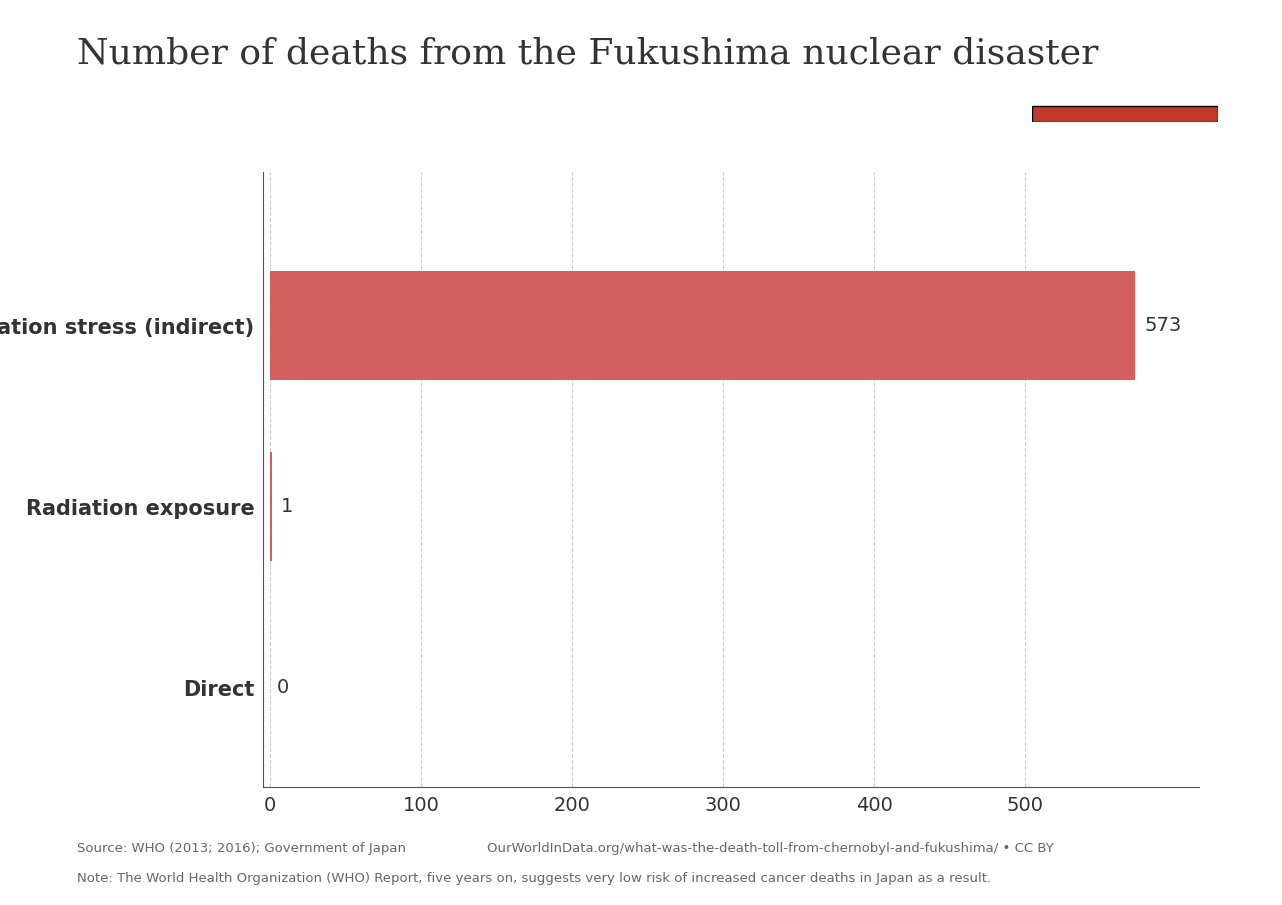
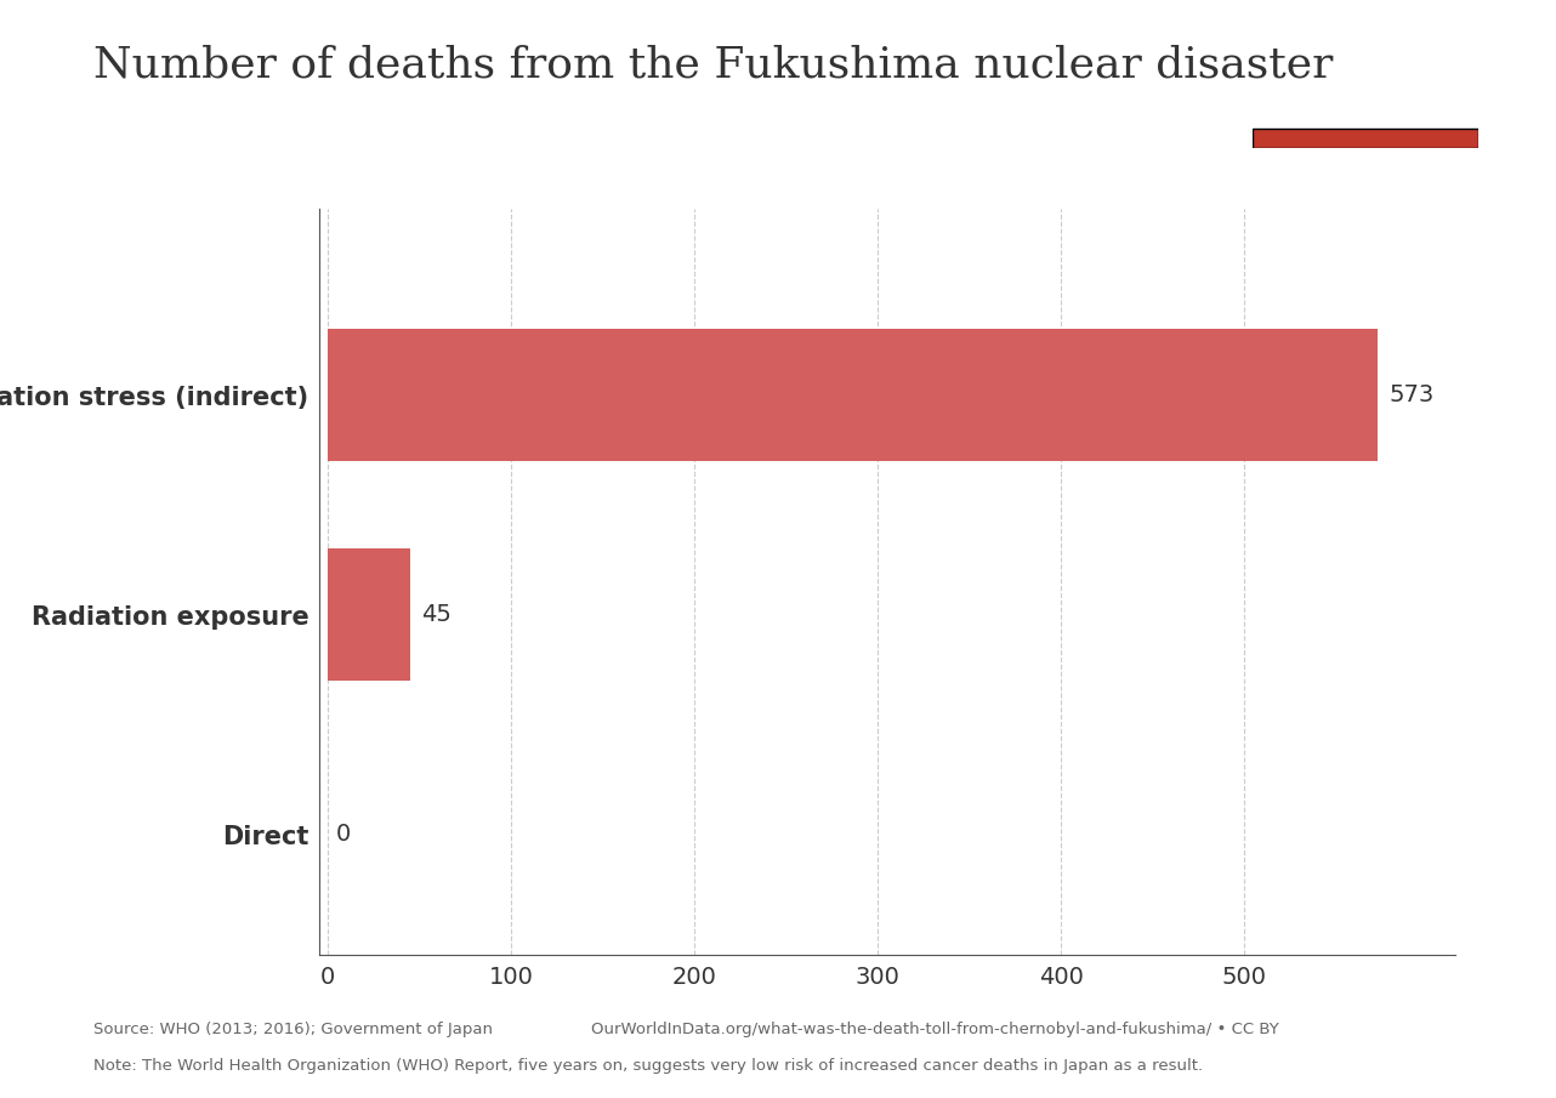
Radiation exposure: 1 -> 45
